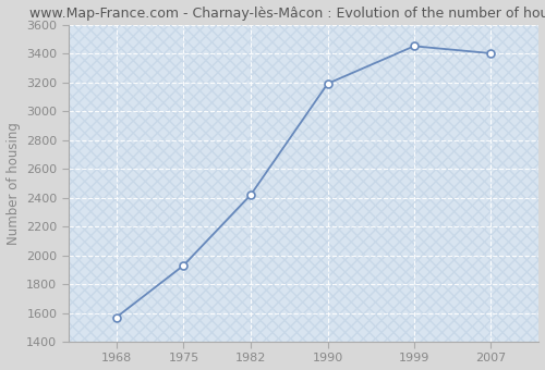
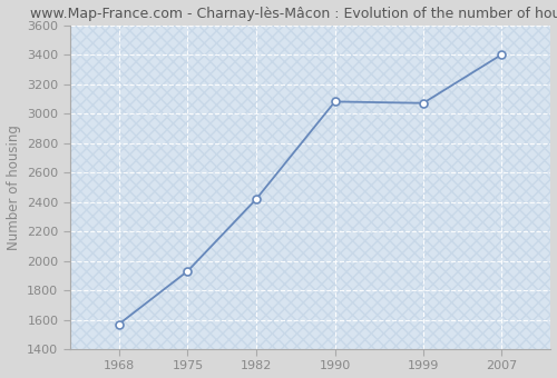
1990: 3190 -> 3080
1999: 3450 -> 3070
